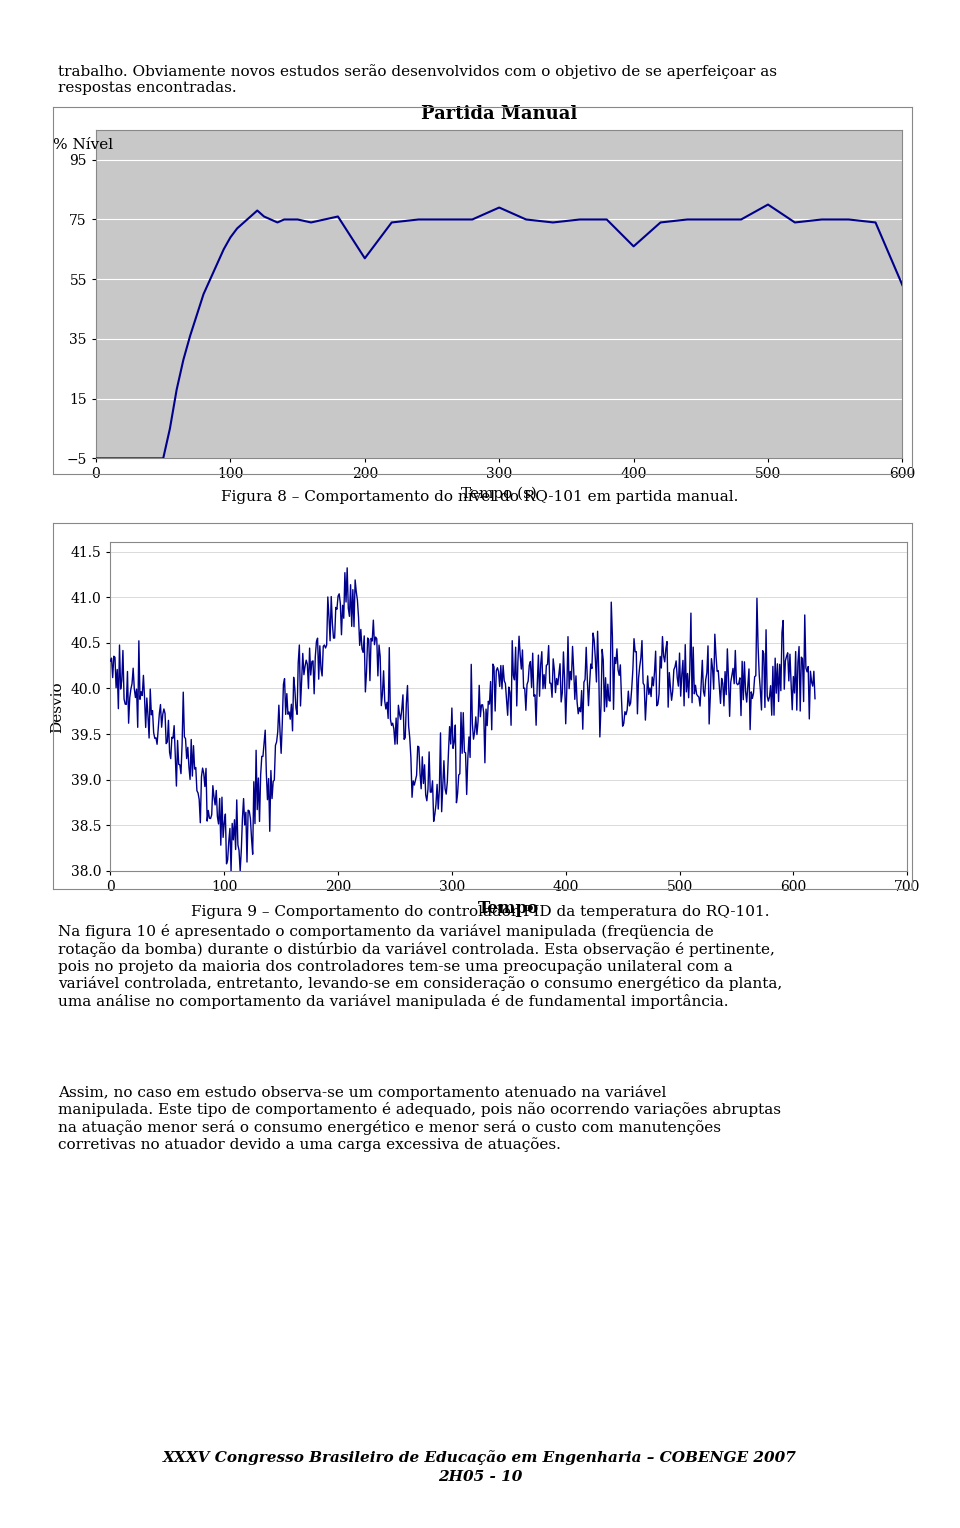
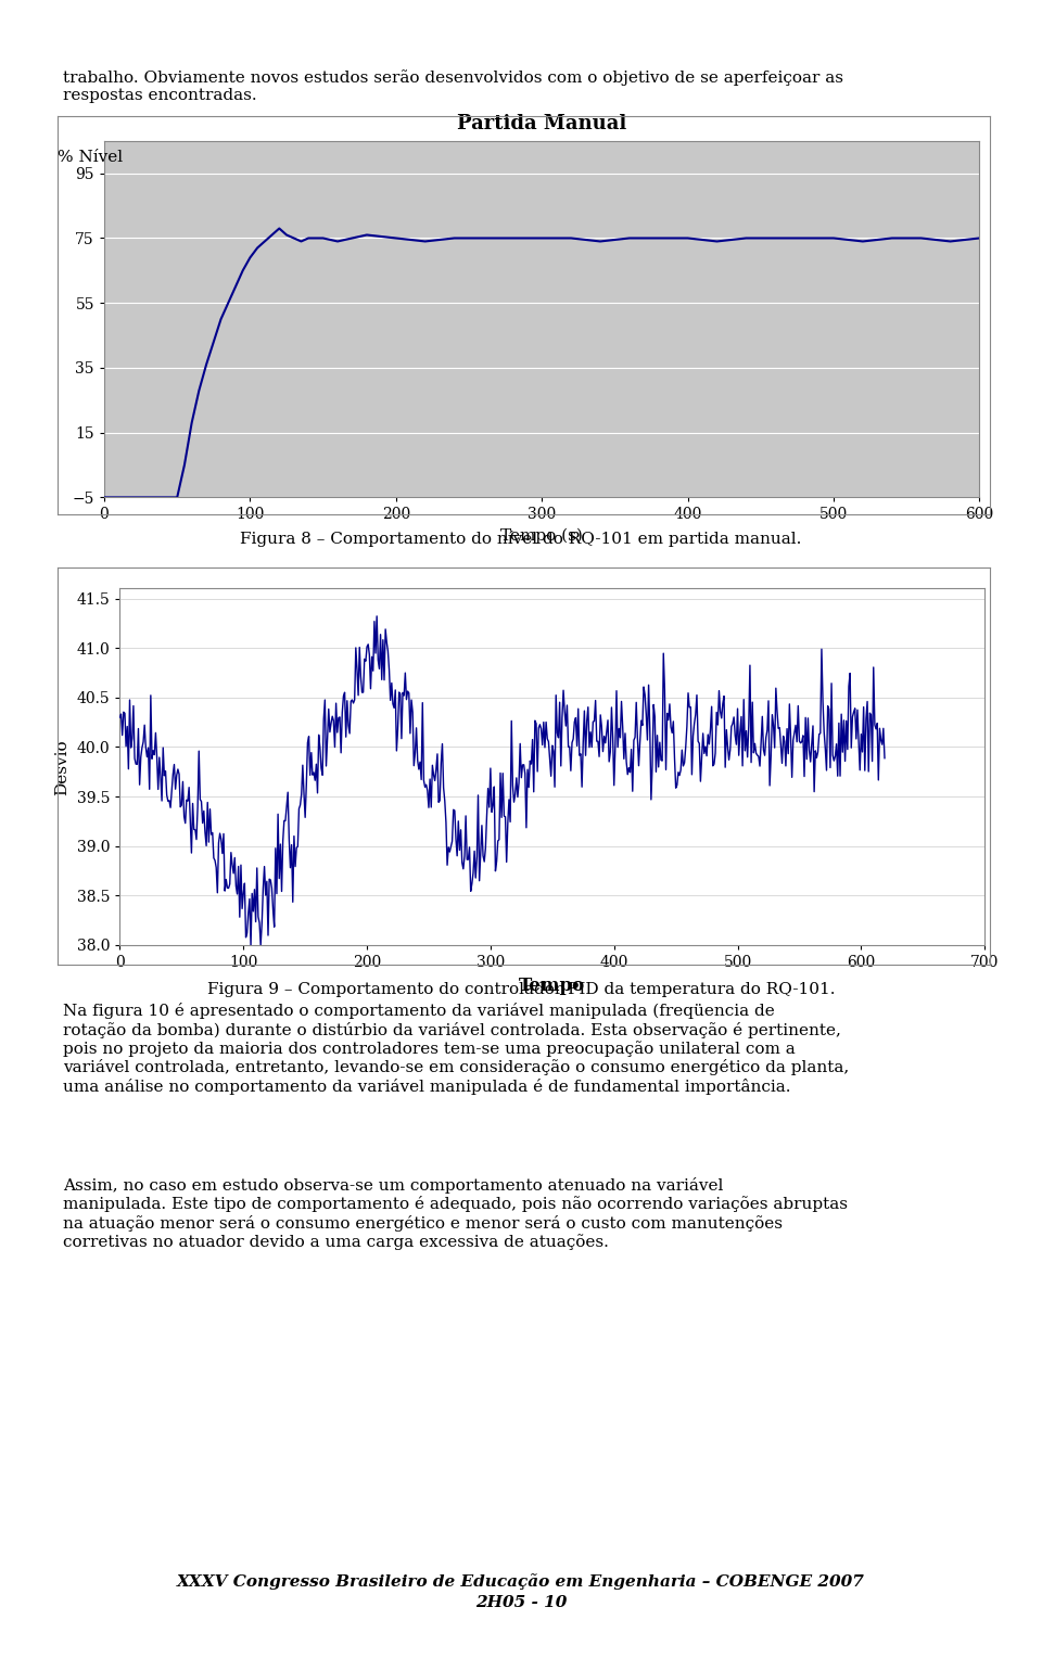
Partida Manual/200: 62 -> 75
Partida Manual/300: 79 -> 75
Partida Manual/400: 66 -> 75
Partida Manual/500: 80 -> 75
Partida Manual/600: 53 -> 75
